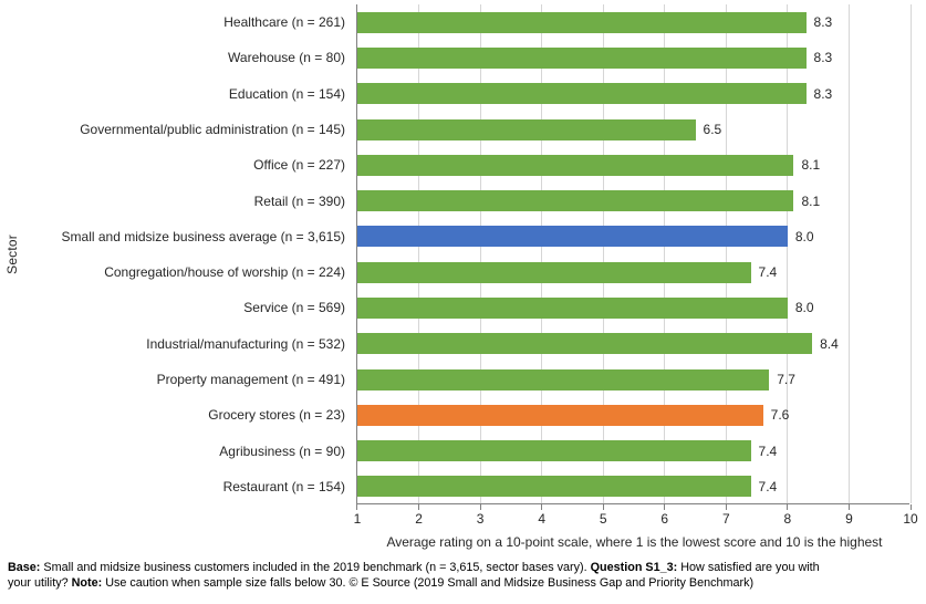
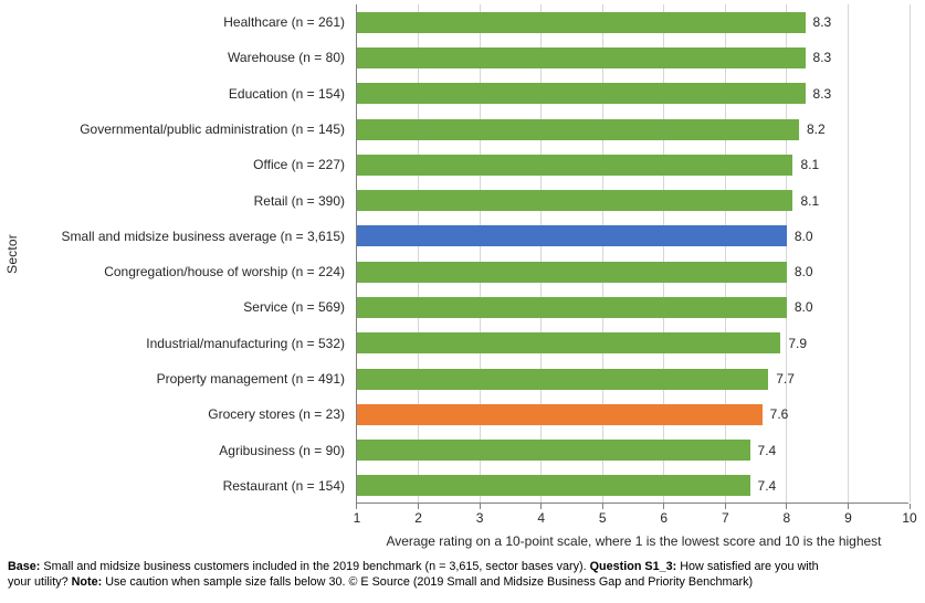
Governmental/public administration (n = 145): 6.5 -> 8.2
Congregation/house of worship (n = 224): 7.4 -> 8.0
Industrial/manufacturing (n = 532): 8.4 -> 7.9
